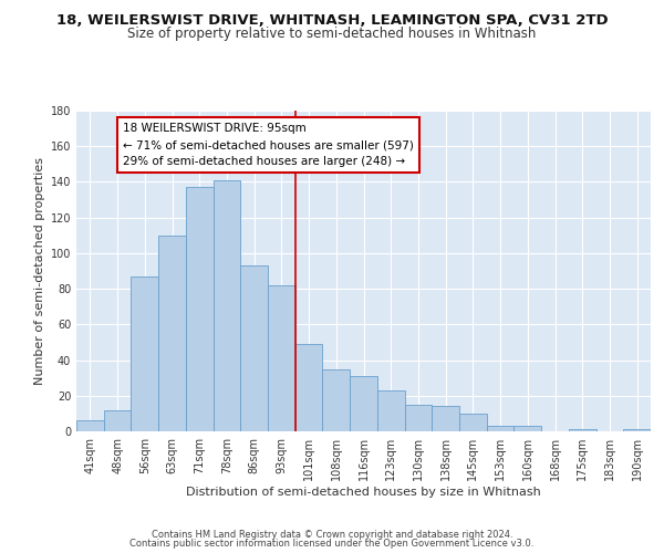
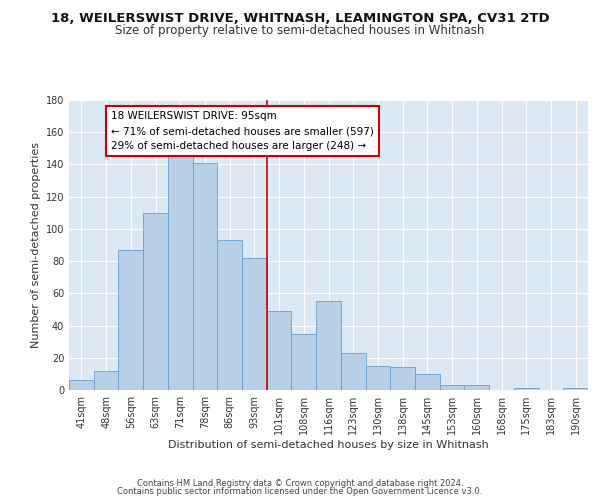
71sqm: 137 -> 145
116sqm: 31 -> 55
